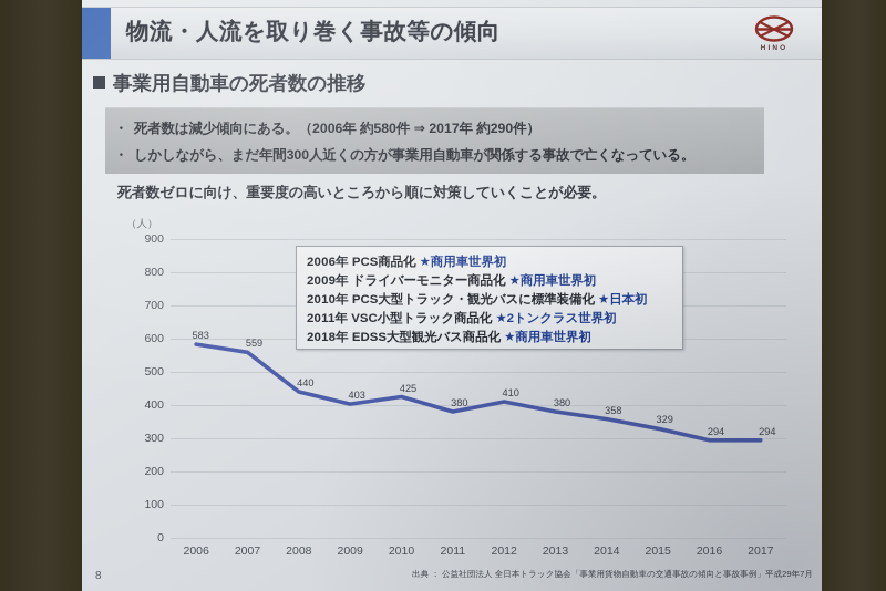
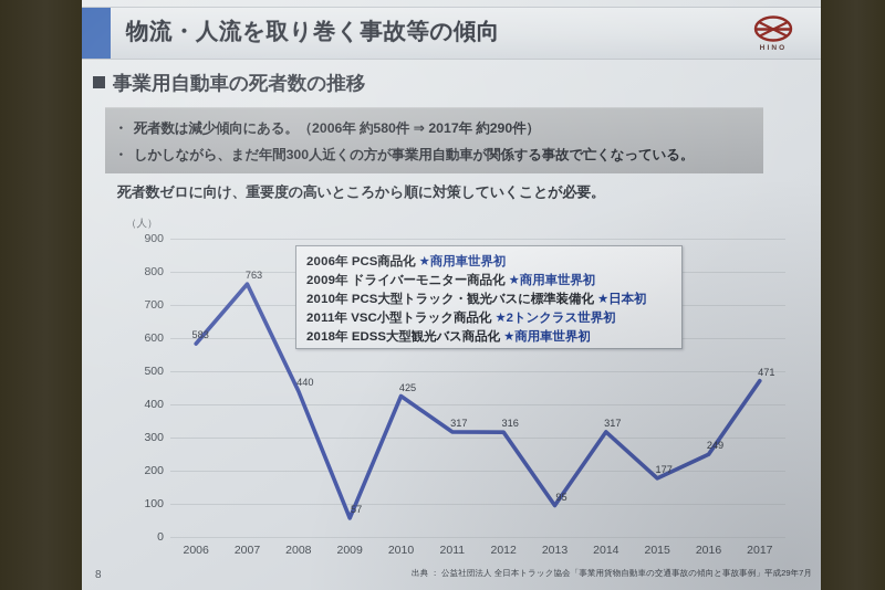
2007: 559 -> 763
2009: 403 -> 57
2011: 380 -> 317
2012: 410 -> 316
2013: 380 -> 95
2014: 358 -> 317
2015: 329 -> 177
2016: 294 -> 249
2017: 294 -> 471
